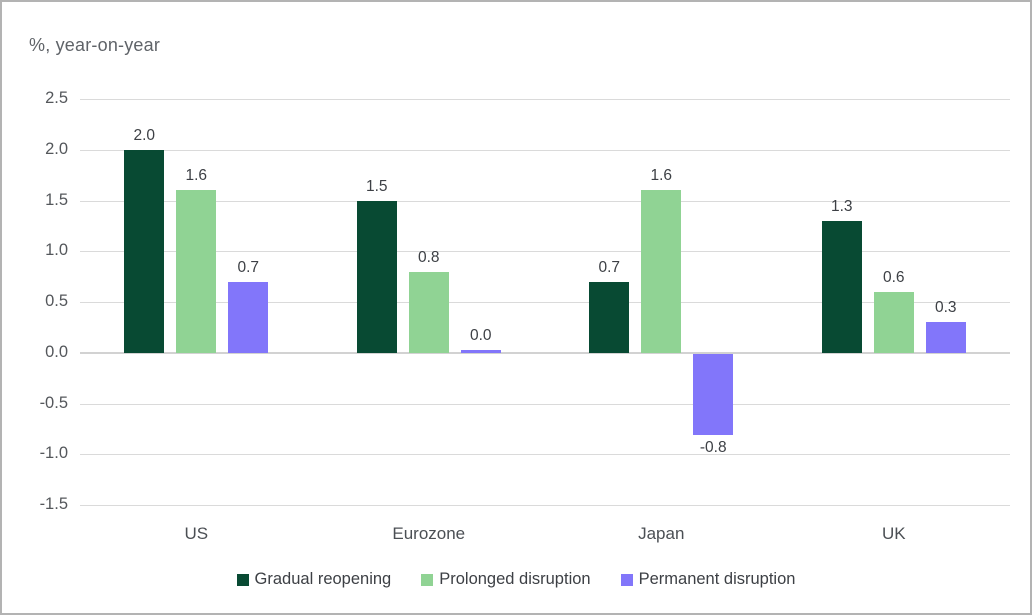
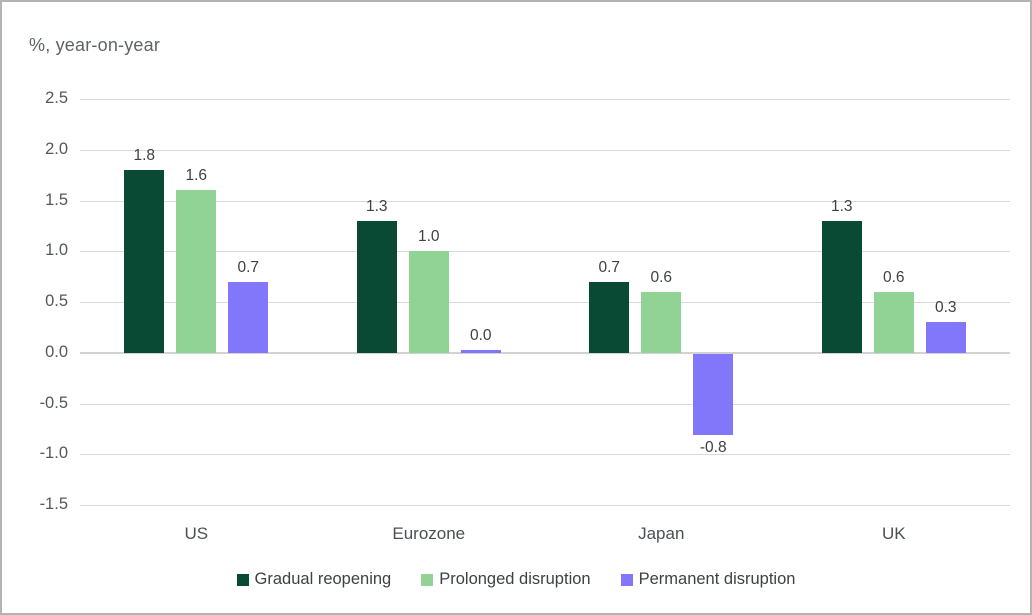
Gradual reopening/US: 2.0 -> 1.8
Gradual reopening/Eurozone: 1.5 -> 1.3
Prolonged disruption/Eurozone: 0.8 -> 1.0
Prolonged disruption/Japan: 1.6 -> 0.6
